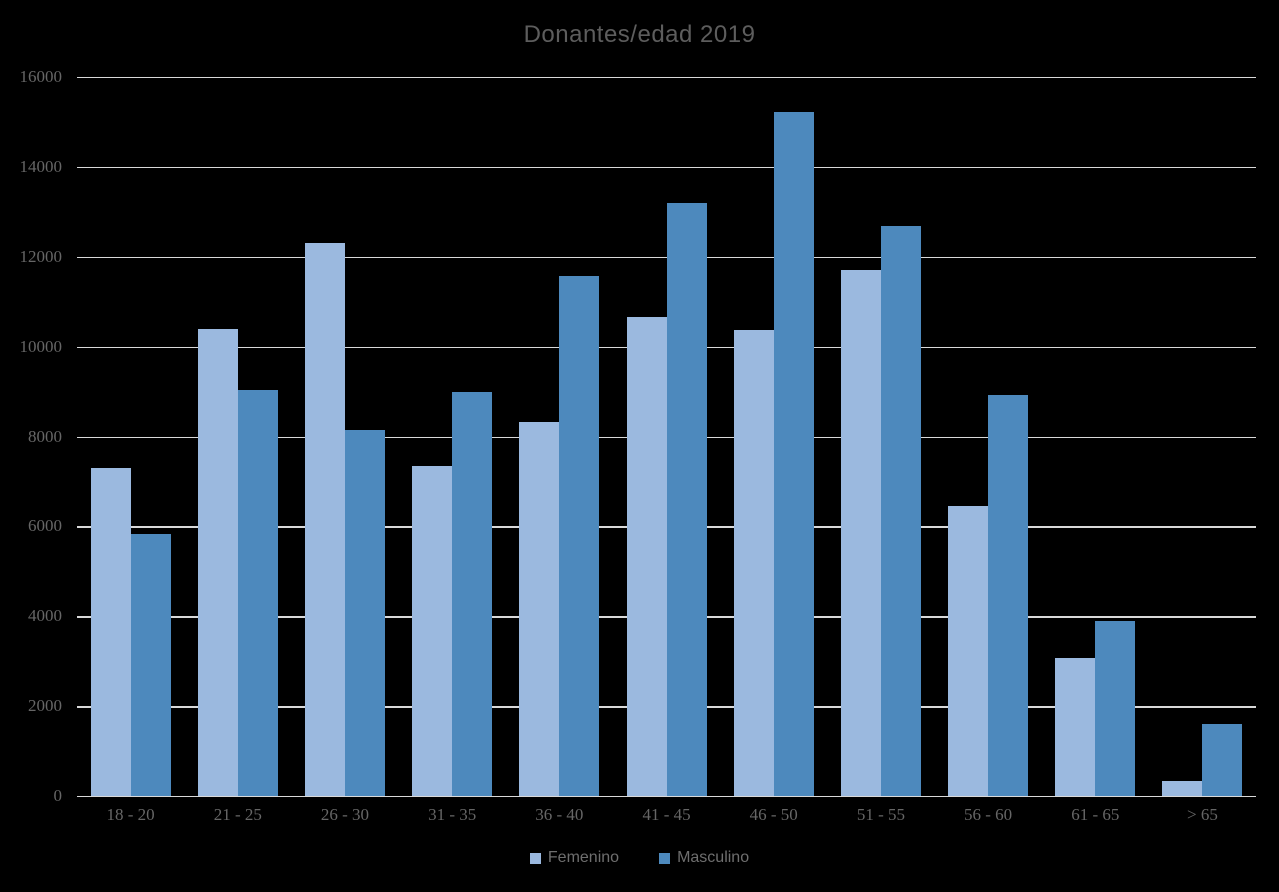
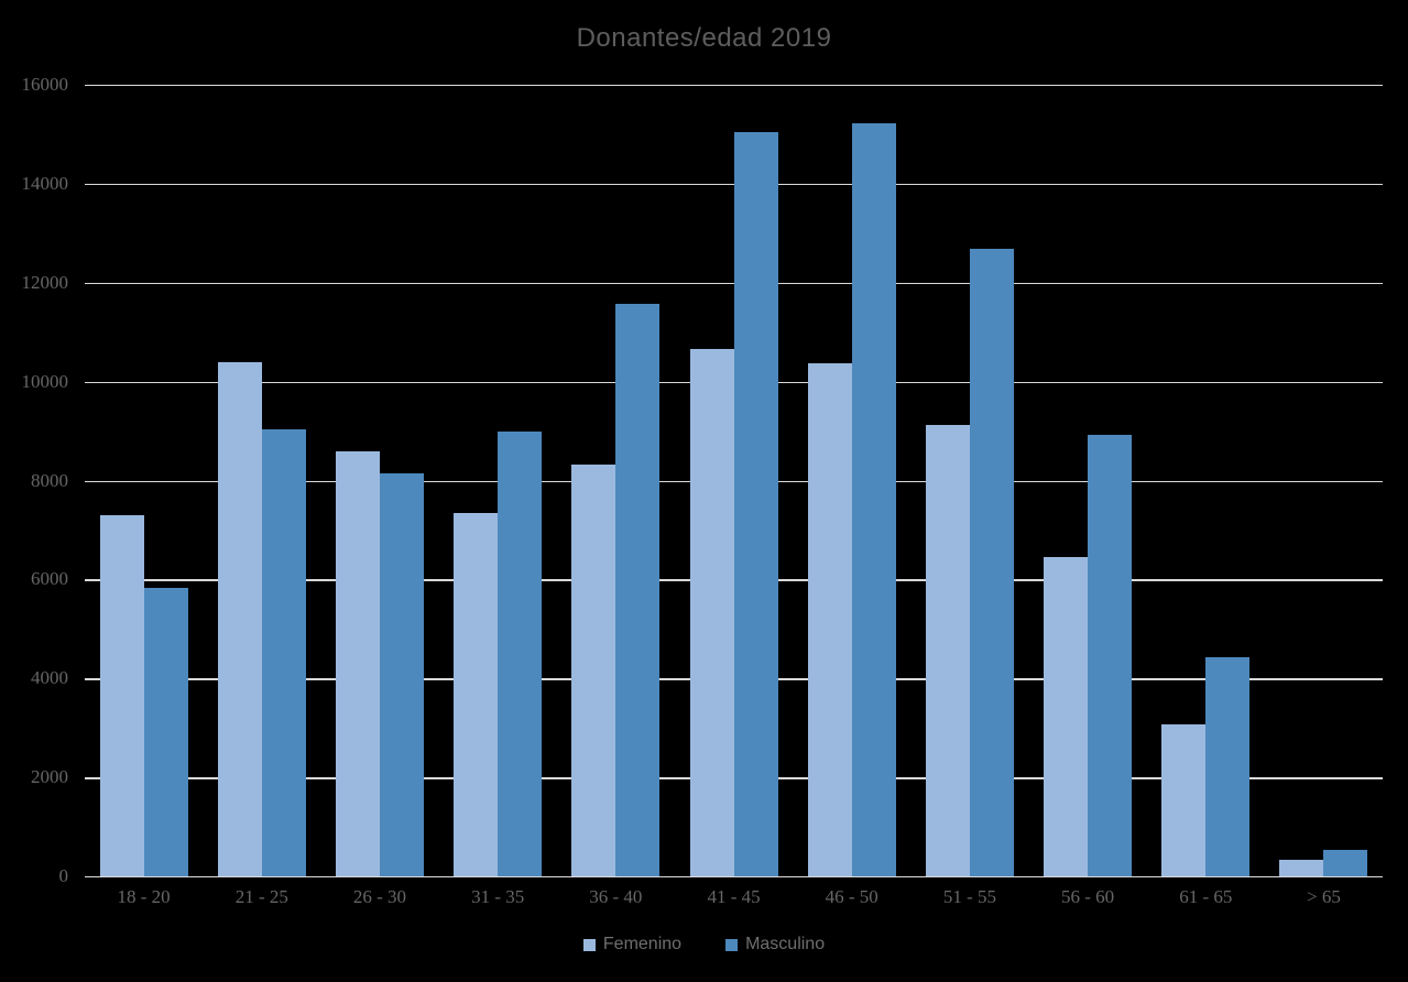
Femenino/26 - 30: 12300 -> 8600
Masculino/41 - 45: 13200 -> 15000
Femenino/51 - 55: 11700 -> 9100
Masculino/61 - 65: 3900 -> 4400
Masculino/> 65: 1600 -> 500
